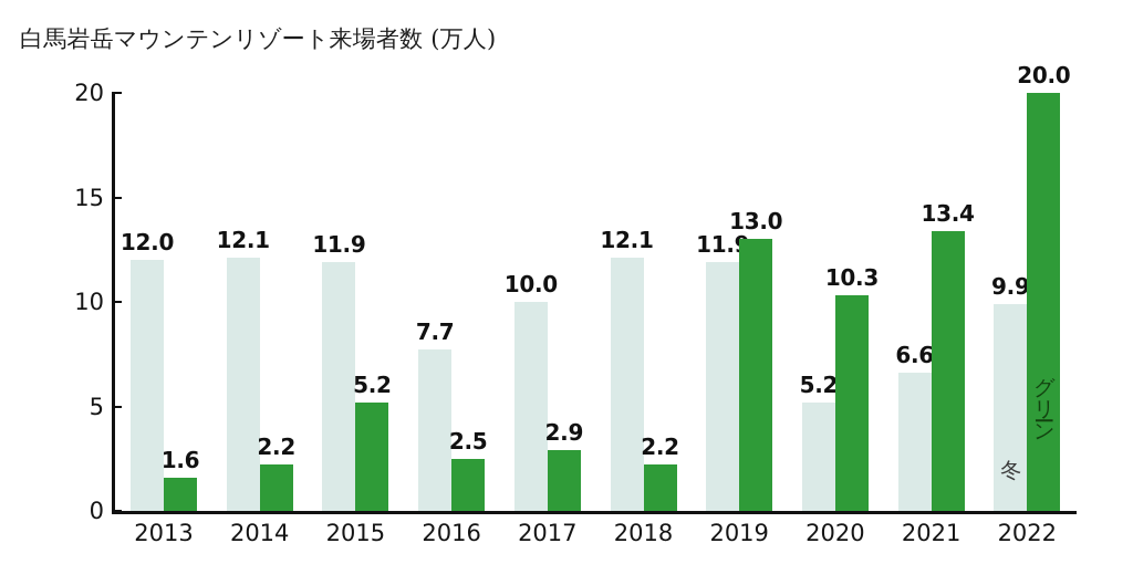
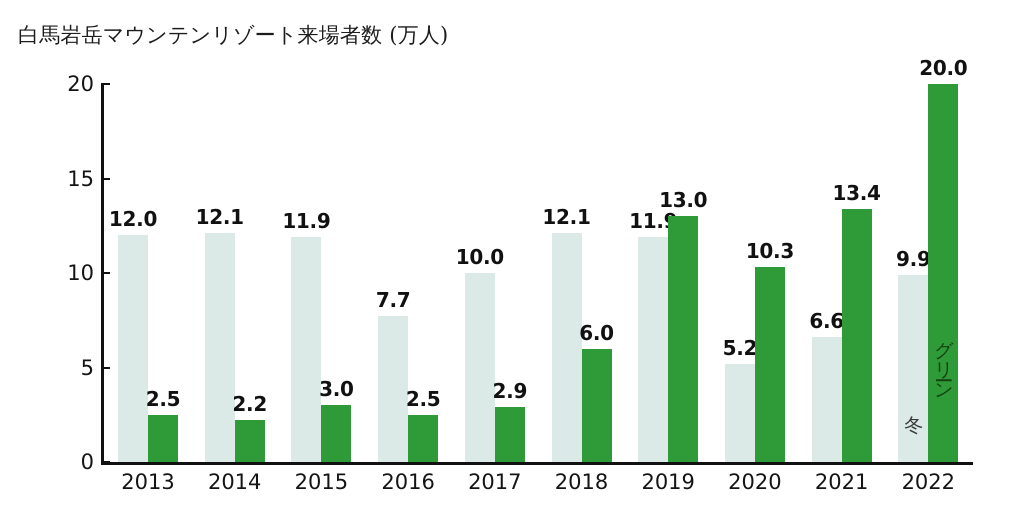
グリーン/2013: 1.6 -> 2.5
グリーン/2015: 5.2 -> 3.0
グリーン/2018: 2.2 -> 6.0
